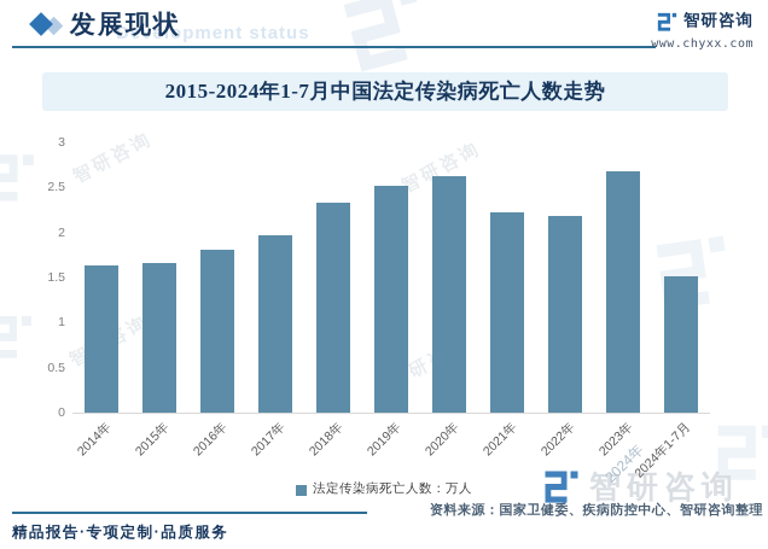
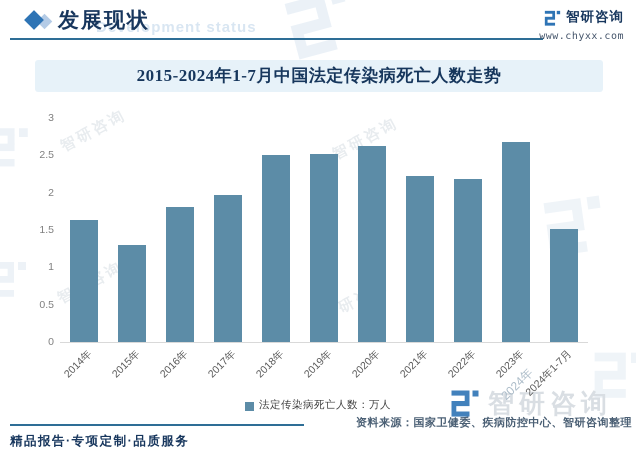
2015年: 1.7 -> 1.3
2018年: 2.3 -> 2.5
